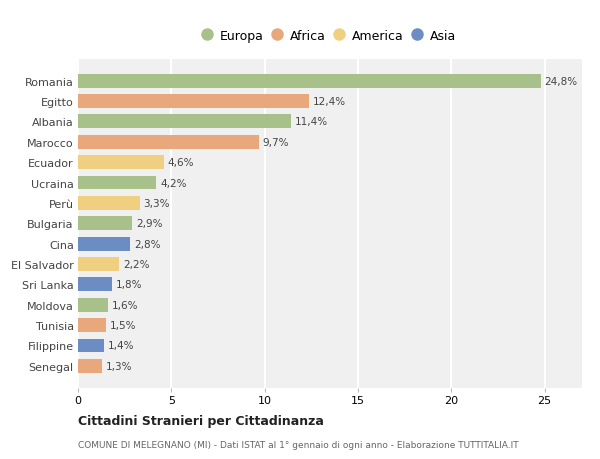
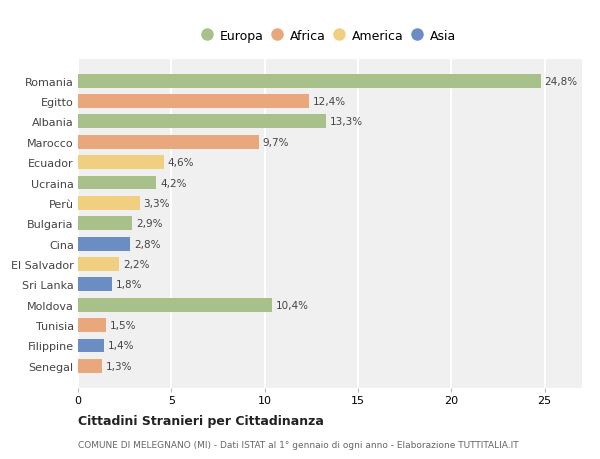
Albania: 11,4% -> 13,3%
Moldova: 1,6% -> 10,4%
